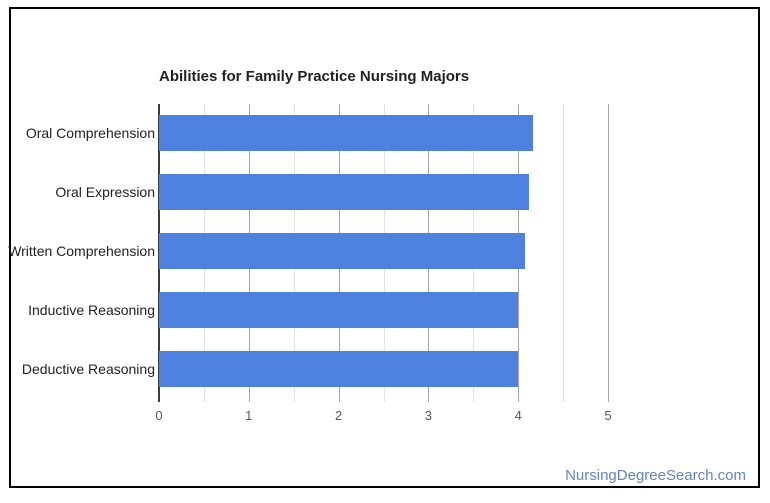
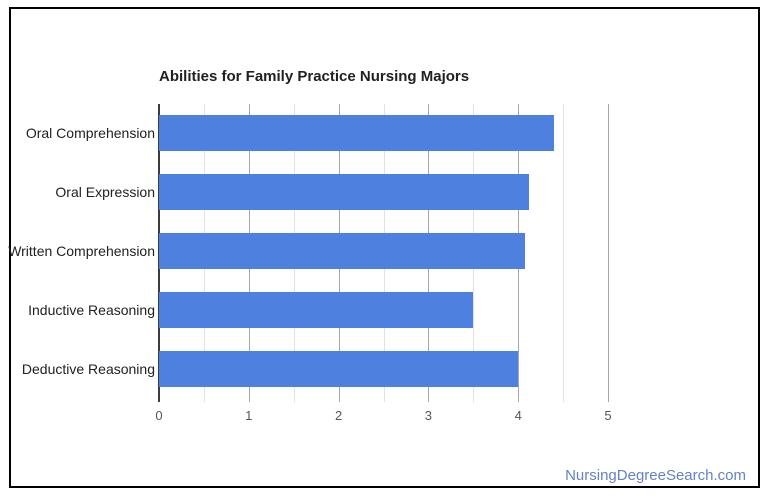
Oral Comprehension: 4.2 -> 4.4
Inductive Reasoning: 4.0 -> 3.5
